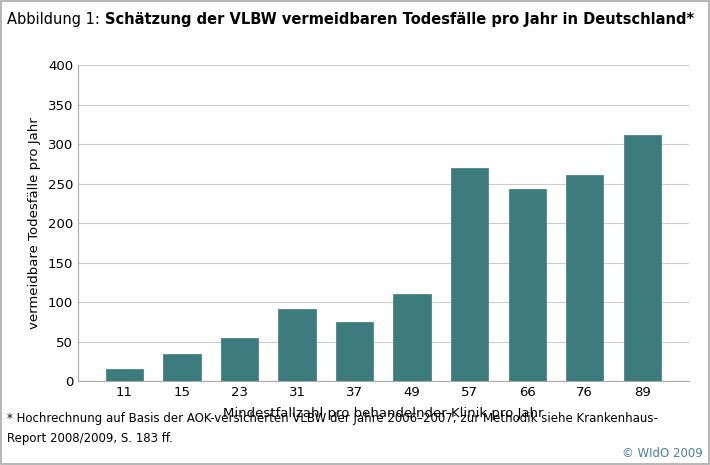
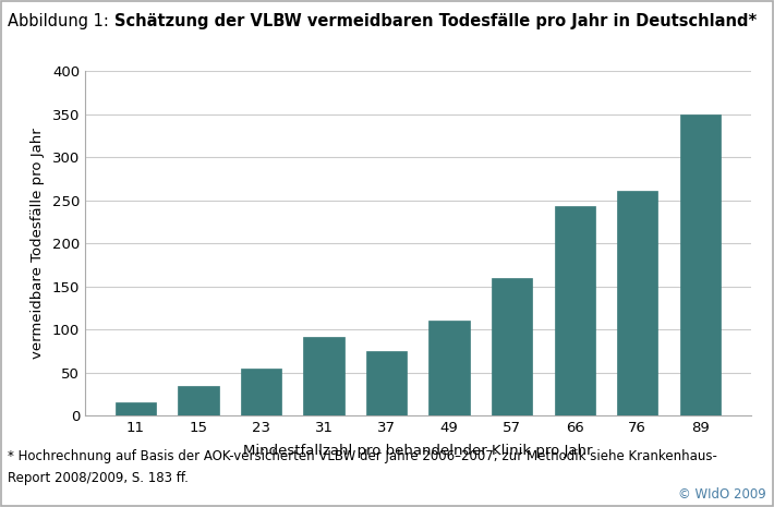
57: 270 -> 160
89: 312 -> 350
